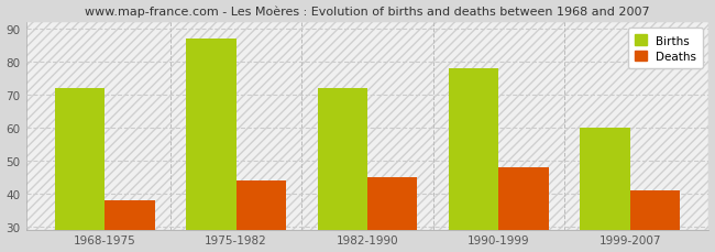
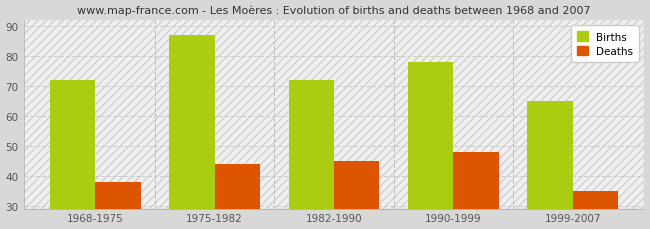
Births/1999-2007: 60 -> 65
Deaths/1999-2007: 41 -> 35
